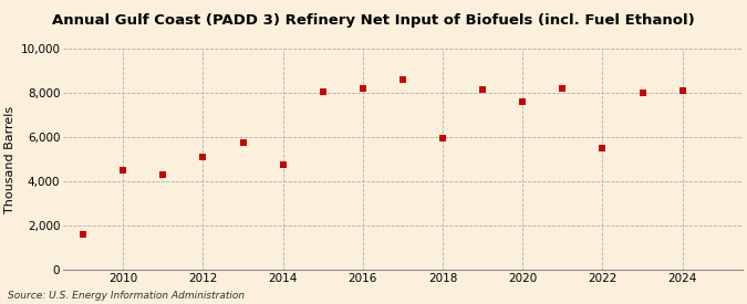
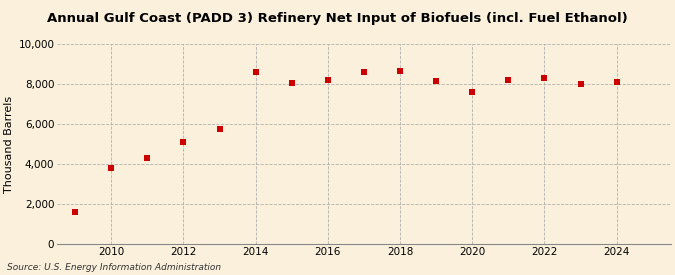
2010: 4,500 -> 3,800
2014: 4,750 -> 8,600
2018: 5,950 -> 8,650
2022: 5,500 -> 8,300
